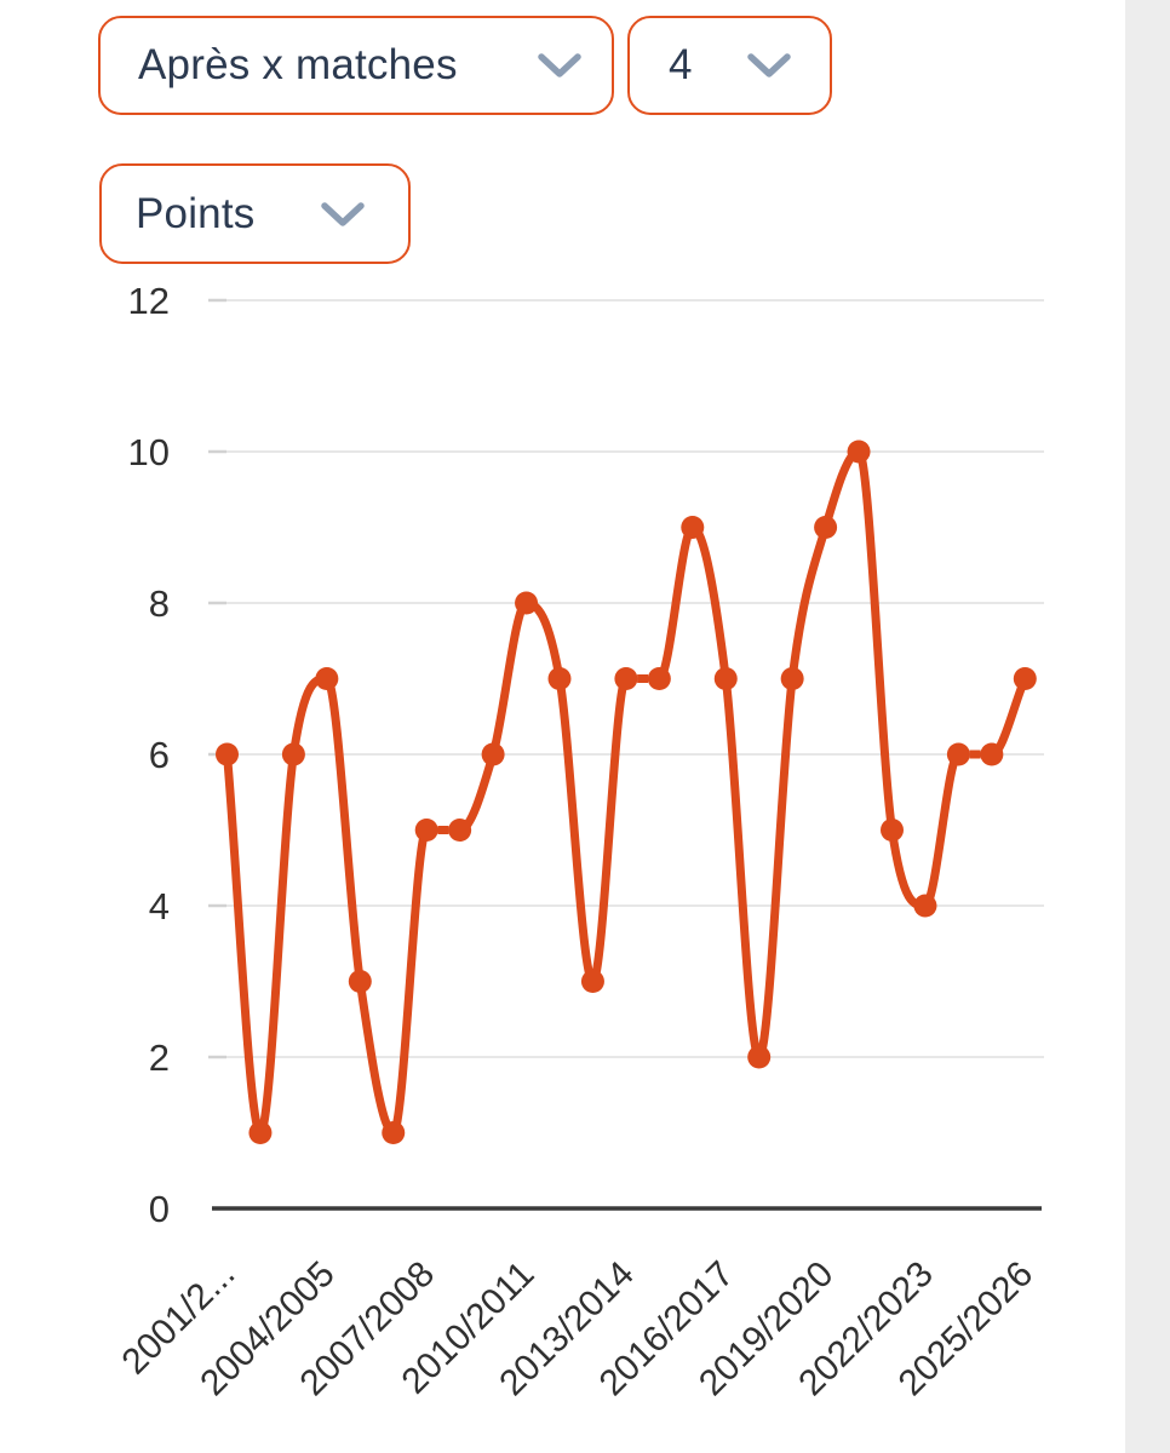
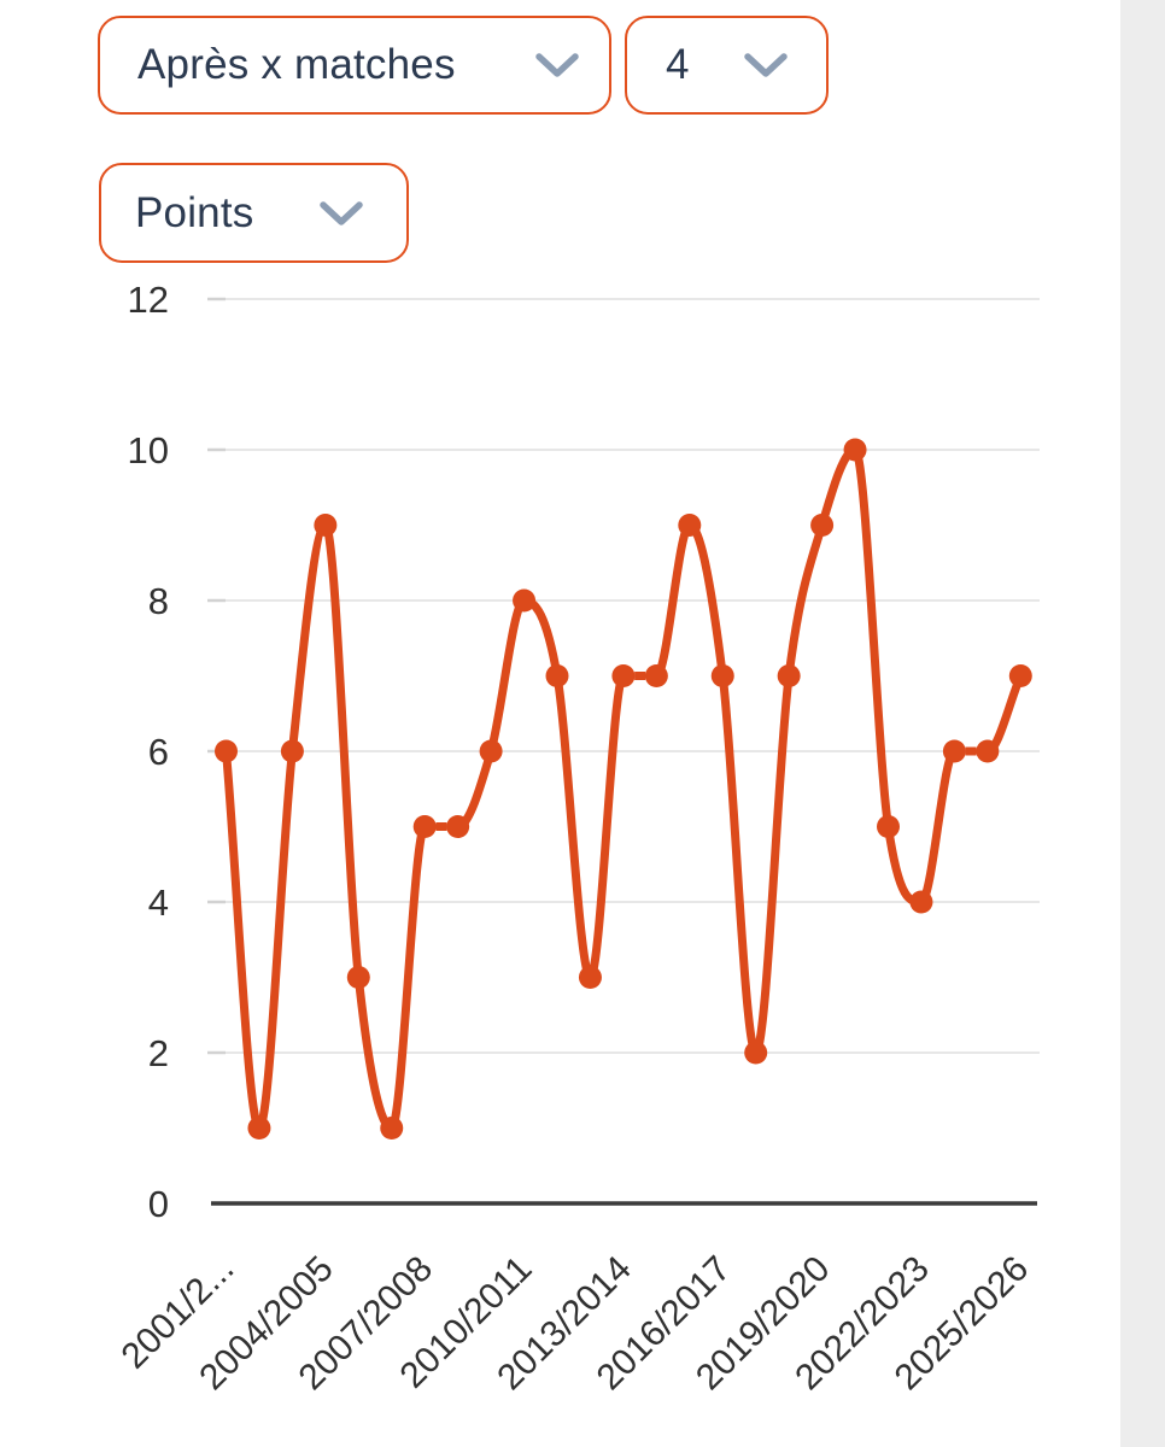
2004/2005: 7 -> 9
